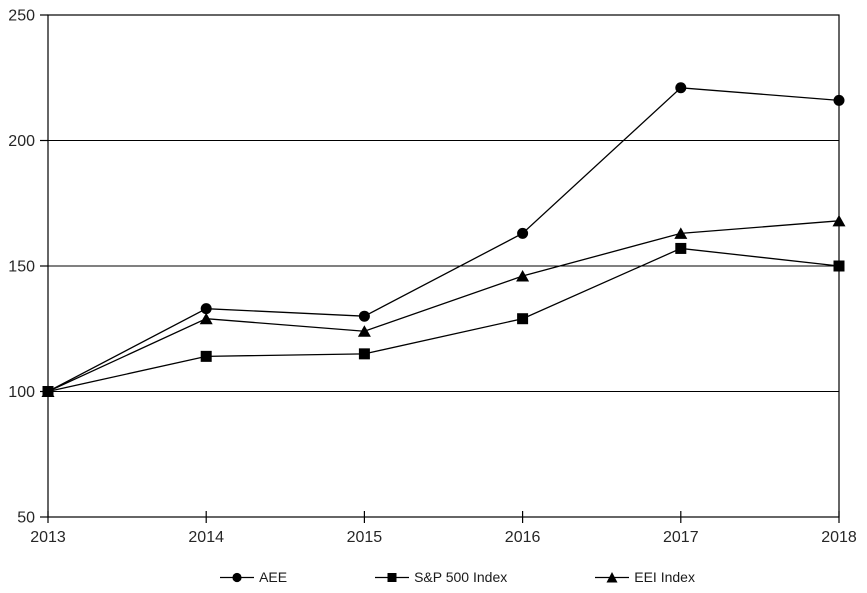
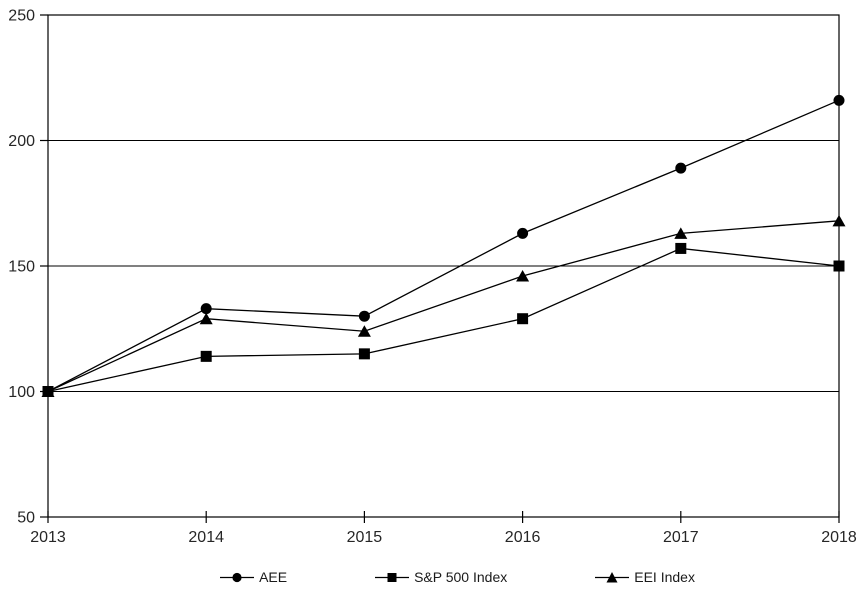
AEE/2017: 221 -> 189
